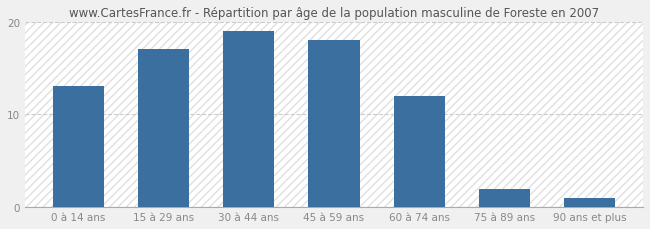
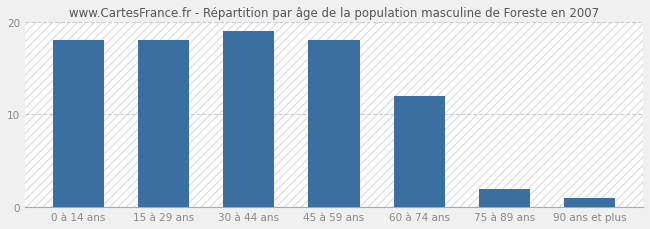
0 à 14 ans: 13 -> 18
15 à 29 ans: 17 -> 18
